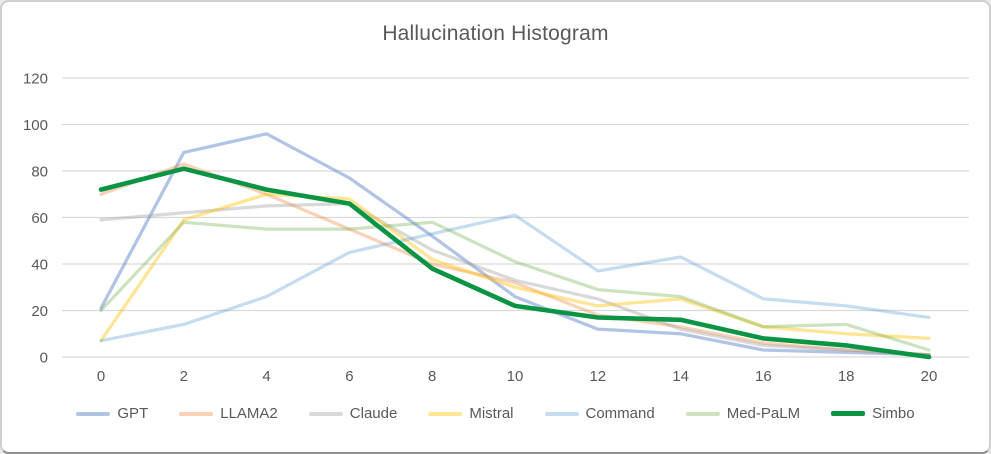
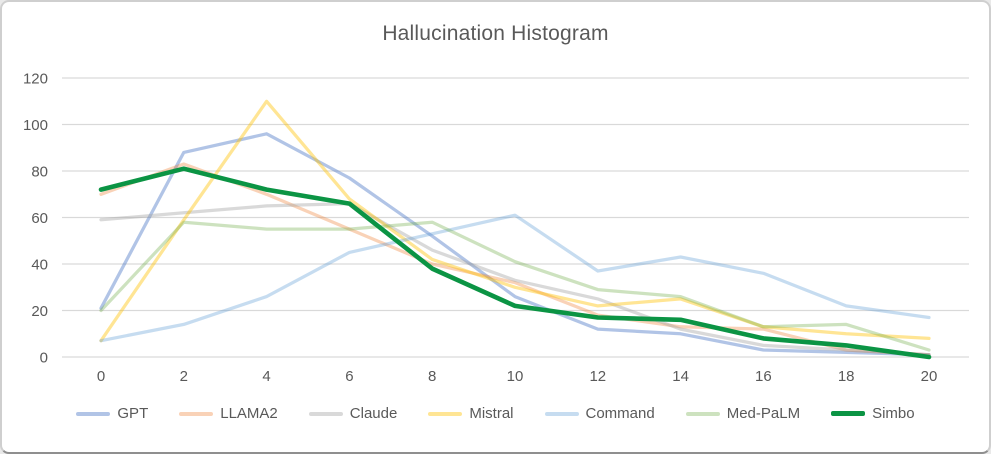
Mistral/4: 70 -> 110
LLAMA2/16: 6 -> 12
Command/16: 25 -> 36
